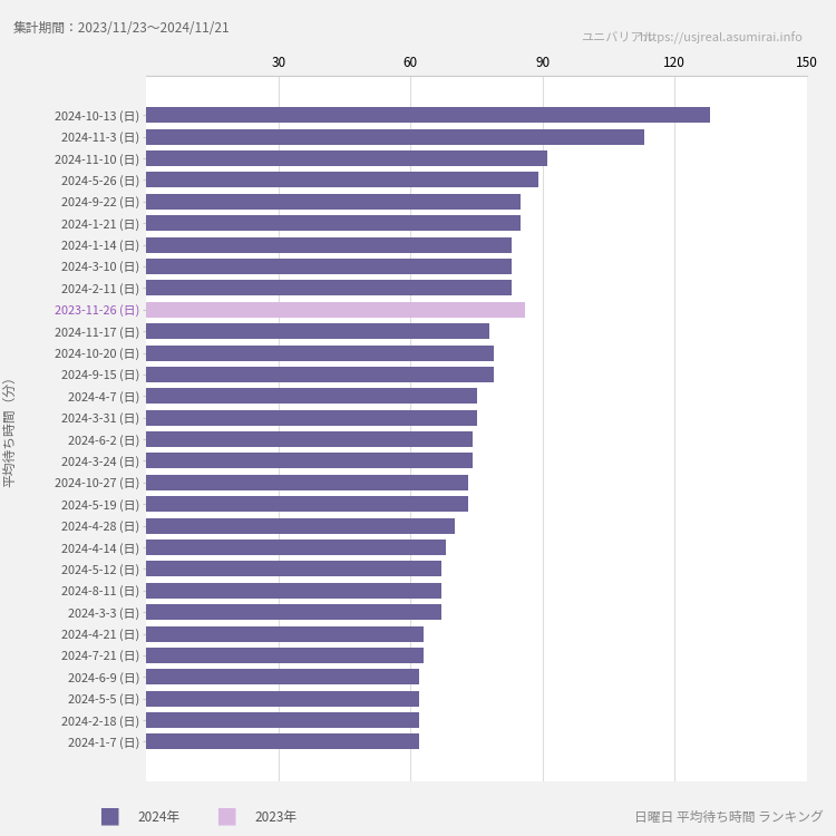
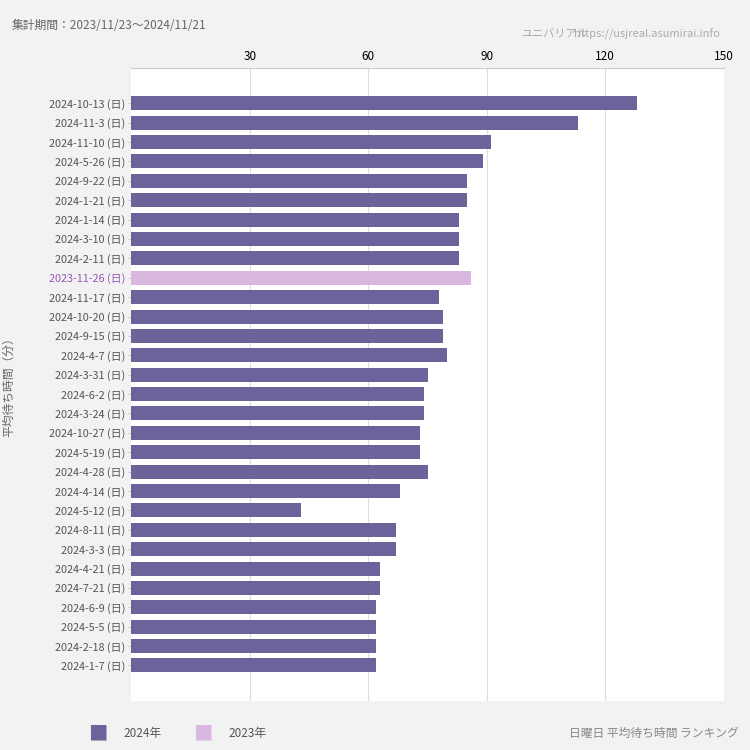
2024-4-7 (日): 75 -> 80
2024-4-28 (日): 70 -> 75
2024-5-12 (日): 67 -> 43
